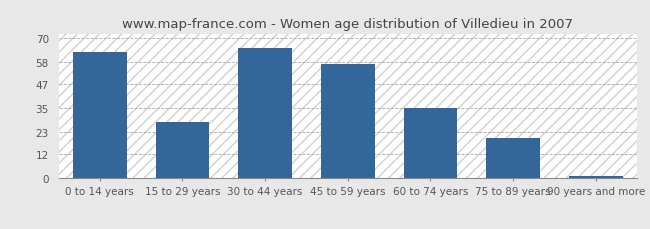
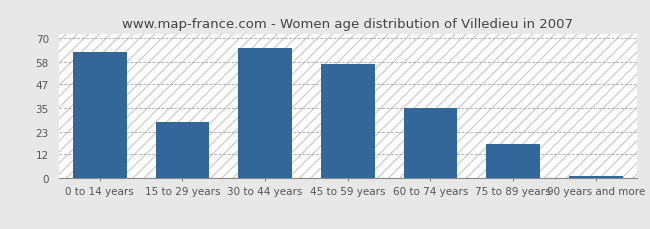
75 to 89 years: 20 -> 17
